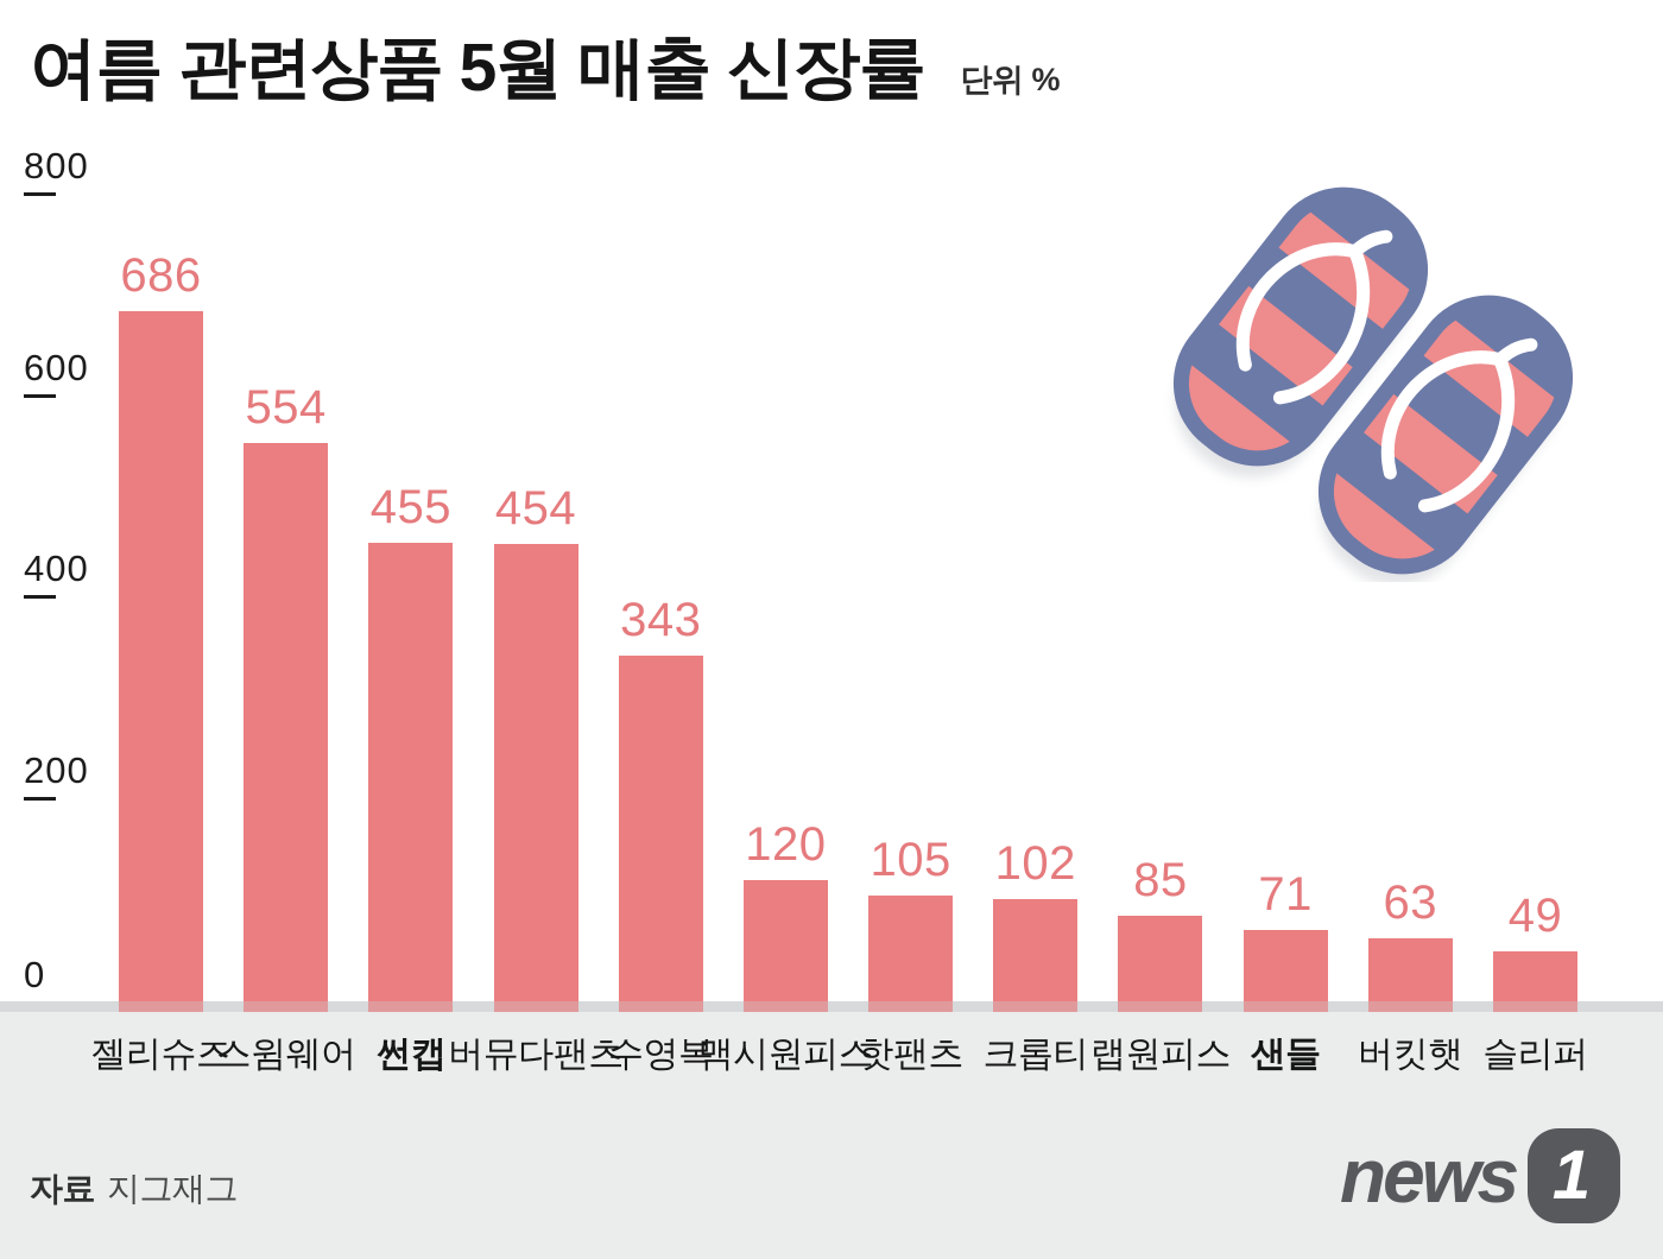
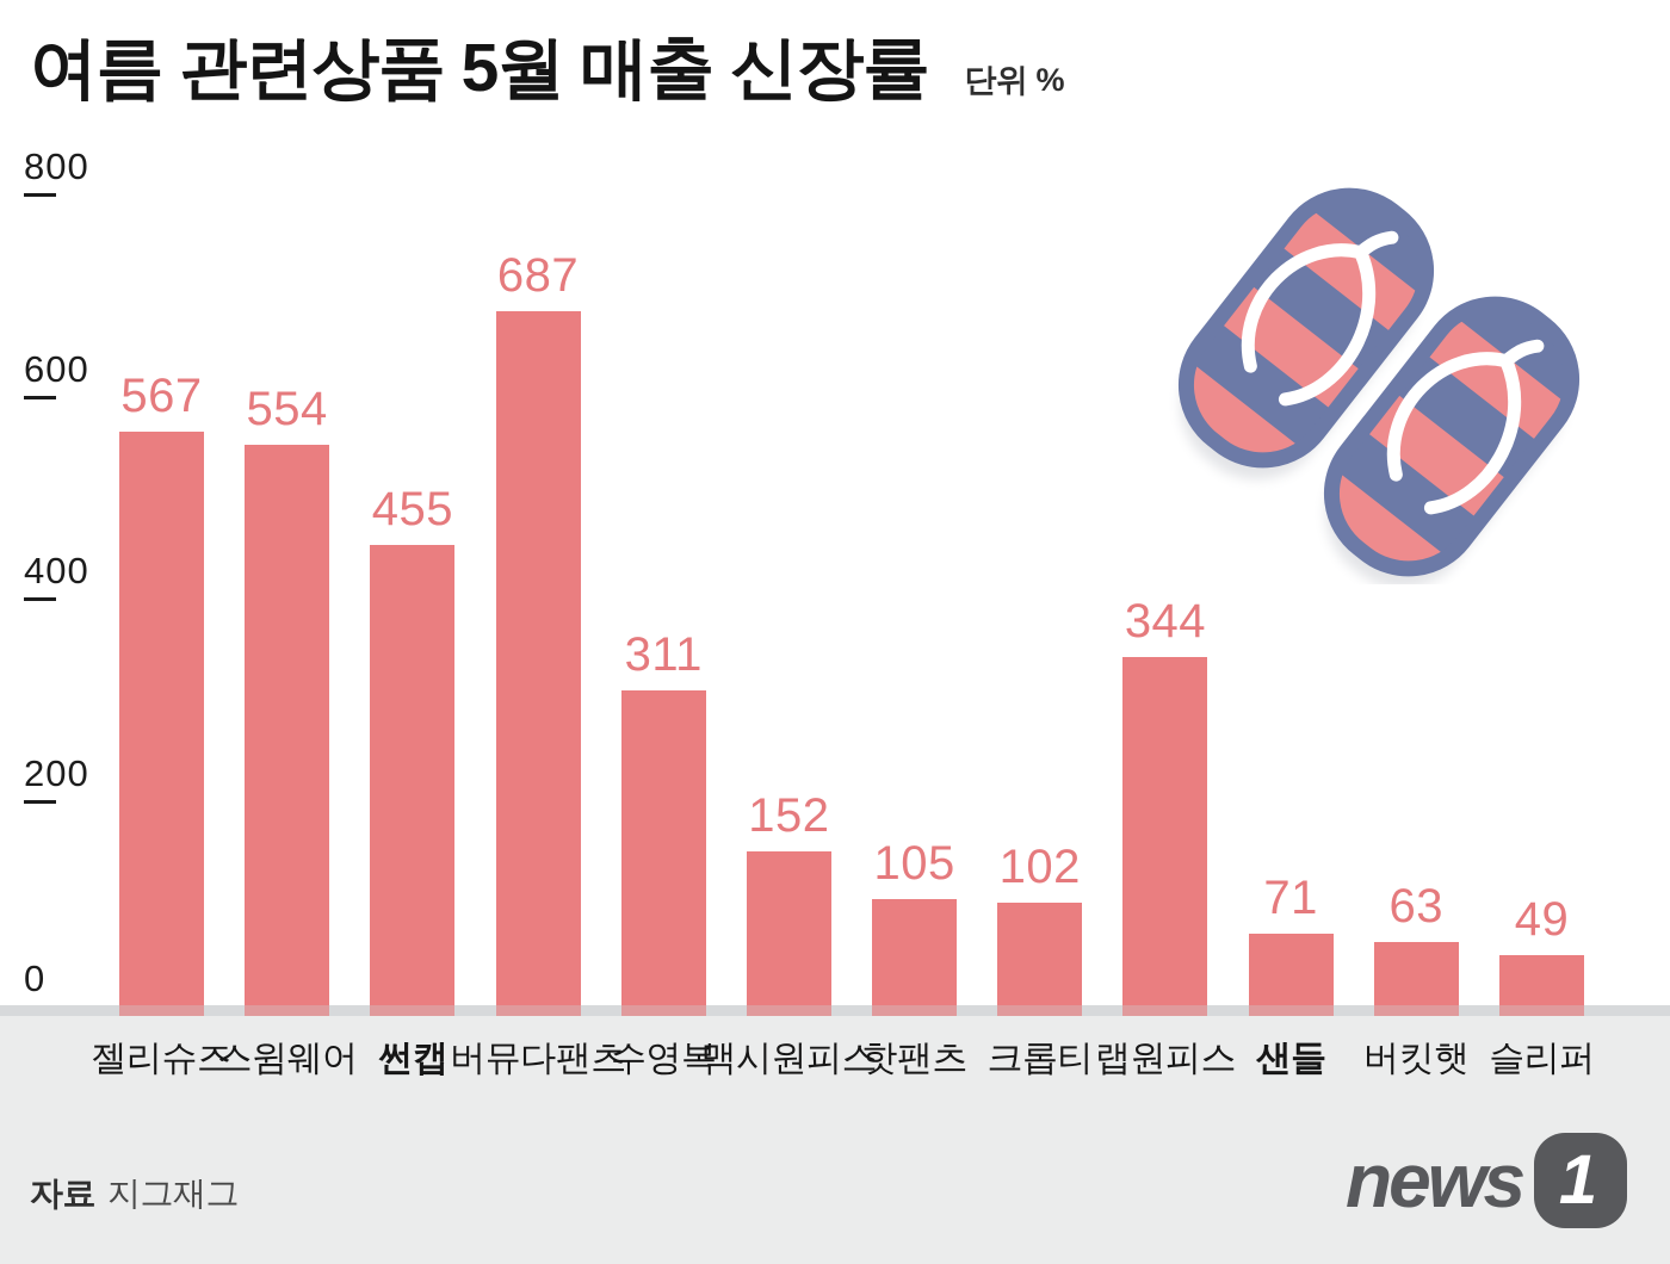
젤리슈즈: 686 -> 567
버뮤다팬츠: 454 -> 687
수영복: 343 -> 311
맥시원피스: 120 -> 152
랩원피스: 85 -> 344
